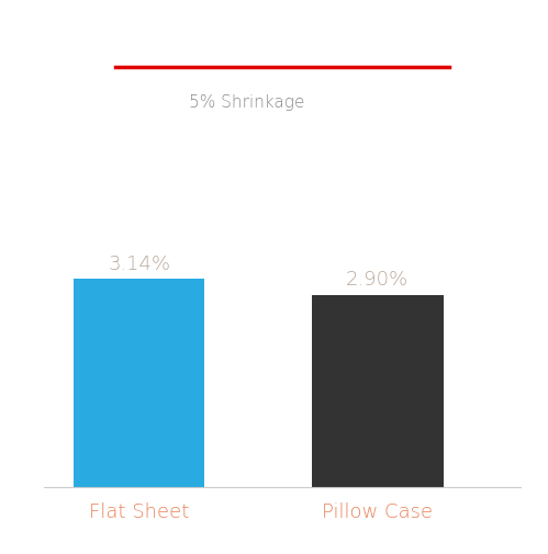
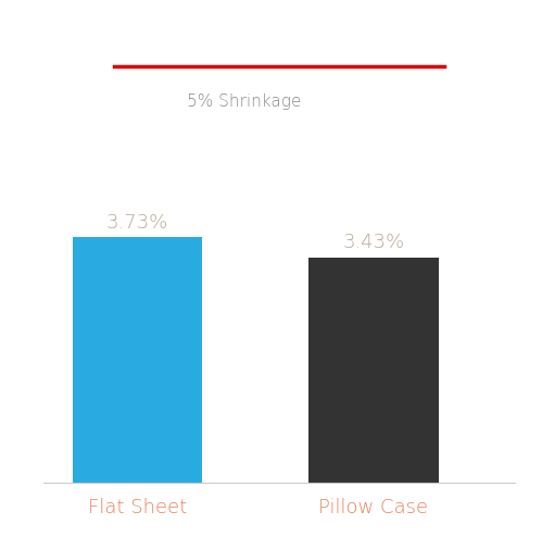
Flat Sheet: 3.14% -> 3.73%
Pillow Case: 2.90% -> 3.43%
